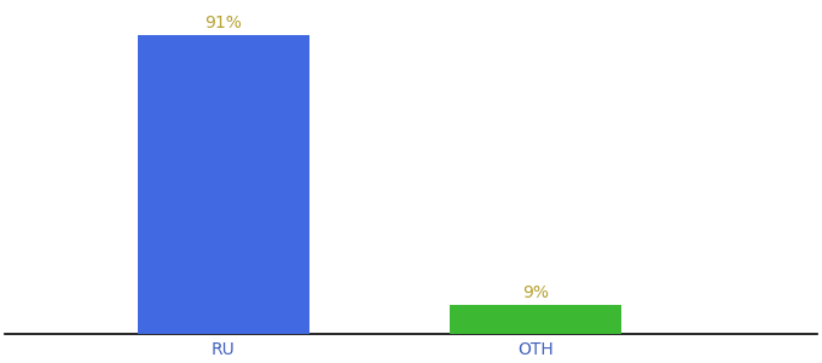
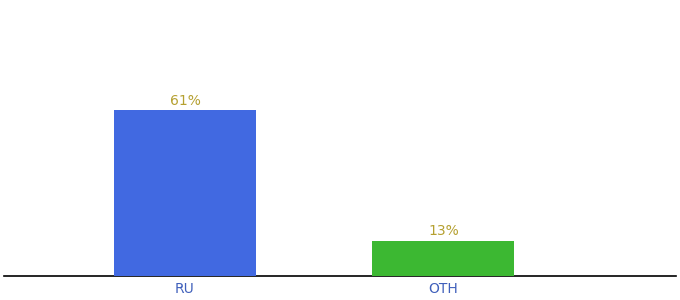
RU: 91% -> 61%
OTH: 9% -> 13%
